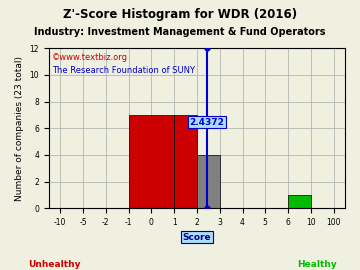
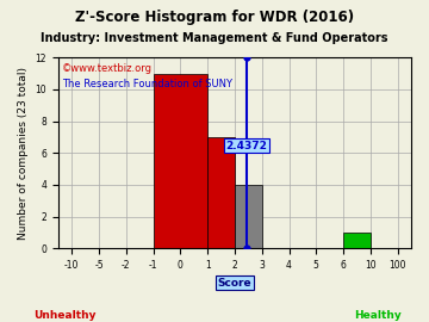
0: 7 -> 11
